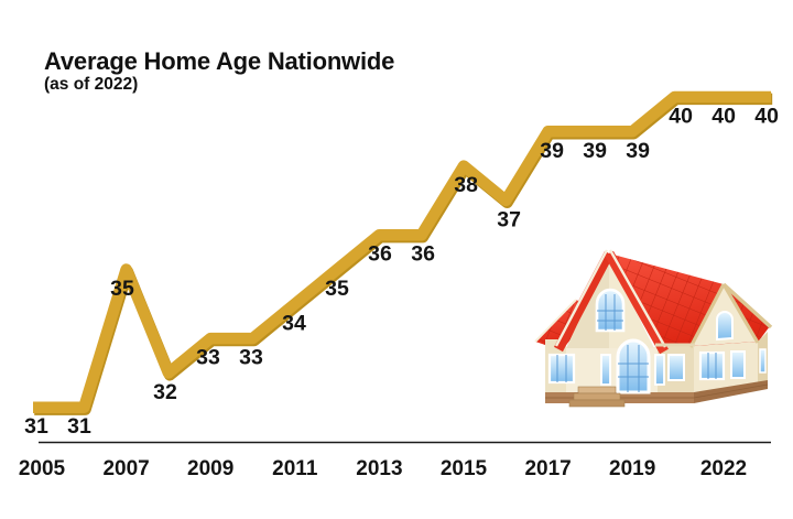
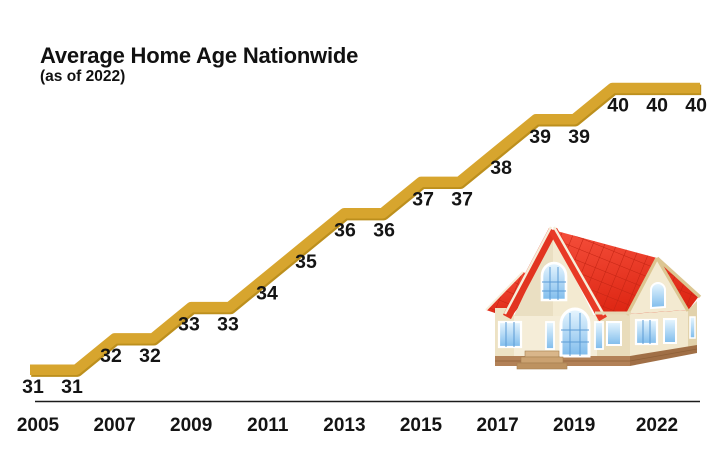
2007: 35 -> 32
2015: 38 -> 37
2017: 39 -> 38
